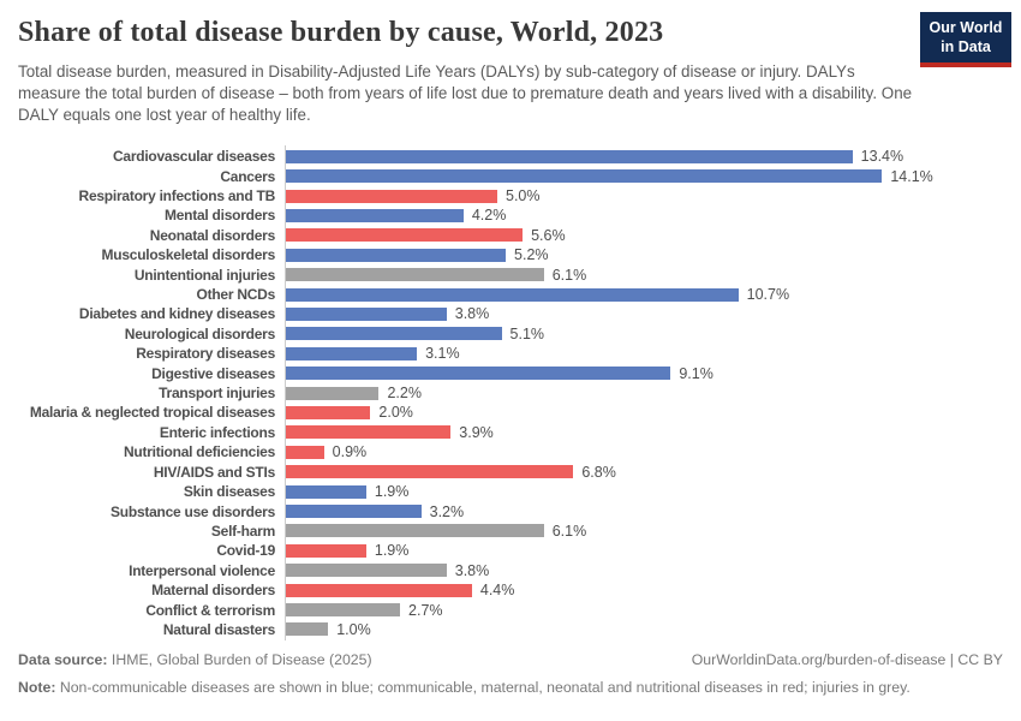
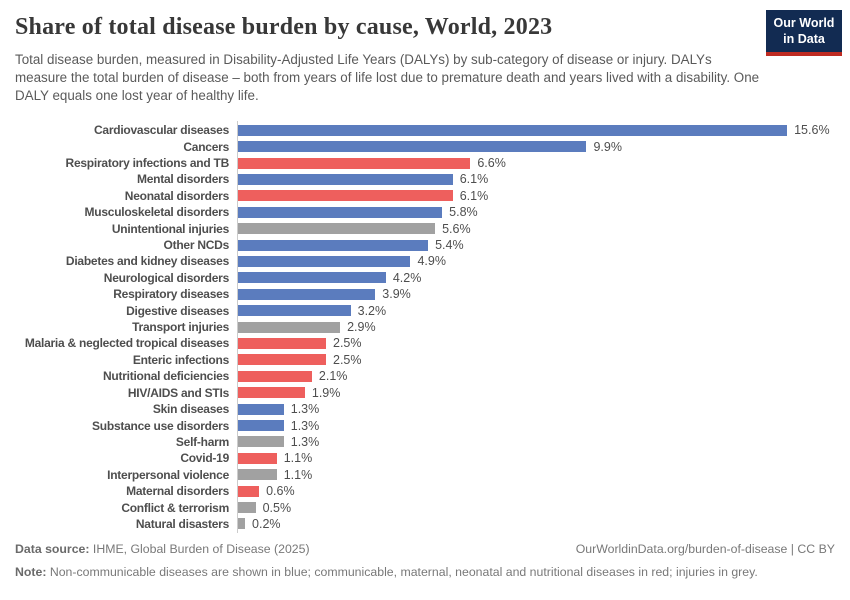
Cardiovascular diseases: 13.4% -> 15.6%
Cancers: 14.1% -> 9.9%
Respiratory infections and TB: 5.0% -> 6.6%
Mental disorders: 4.2% -> 6.1%
Neonatal disorders: 5.6% -> 6.1%
Musculoskeletal disorders: 5.2% -> 5.8%
Unintentional injuries: 6.1% -> 5.6%
Other NCDs: 10.7% -> 5.4%
Diabetes and kidney diseases: 3.8% -> 4.9%
Neurological disorders: 5.1% -> 4.2%
Respiratory diseases: 3.1% -> 3.9%
Digestive diseases: 9.1% -> 3.2%
Transport injuries: 2.2% -> 2.9%
Malaria & neglected tropical diseases: 2.0% -> 2.5%
Enteric infections: 3.9% -> 2.5%
Nutritional deficiencies: 0.9% -> 2.1%
HIV/AIDS and STIs: 6.8% -> 1.9%
Skin diseases: 1.9% -> 1.3%
Substance use disorders: 3.2% -> 1.3%
Self-harm: 6.1% -> 1.3%
Covid-19: 1.9% -> 1.1%
Interpersonal violence: 3.8% -> 1.1%
Maternal disorders: 4.4% -> 0.6%
Conflict & terrorism: 2.7% -> 0.5%
Natural disasters: 1.0% -> 0.2%
